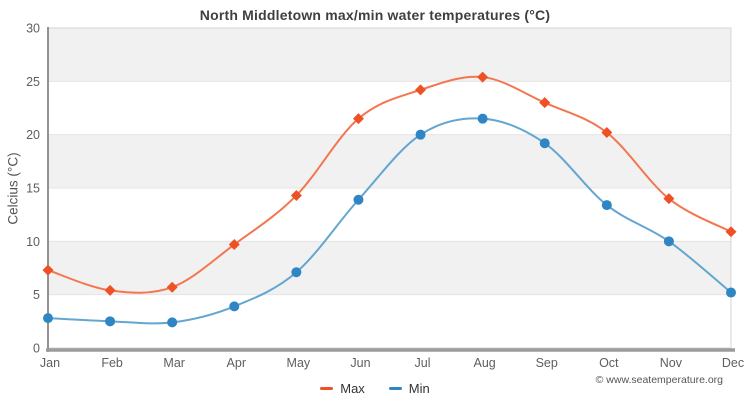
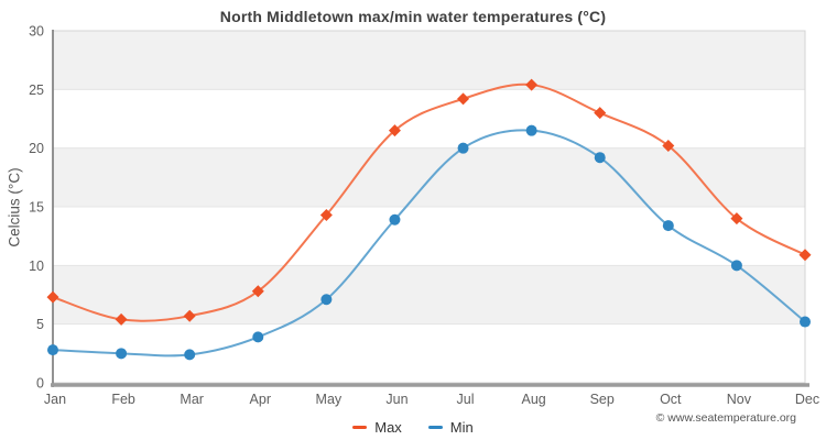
Max/Apr: 9.7 -> 7.8
